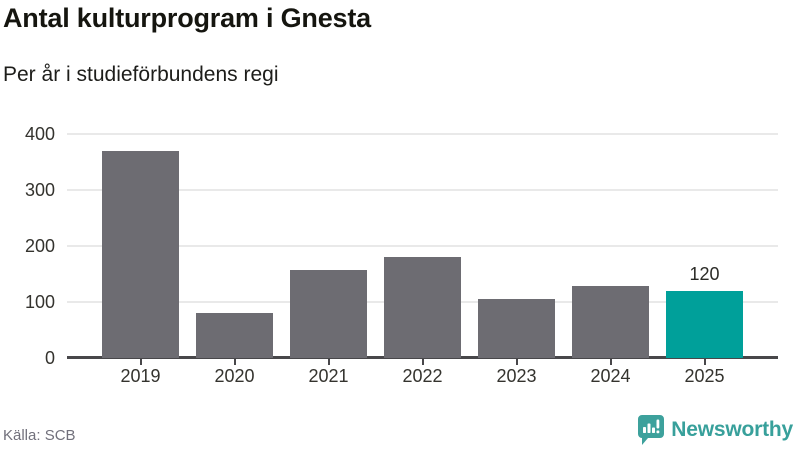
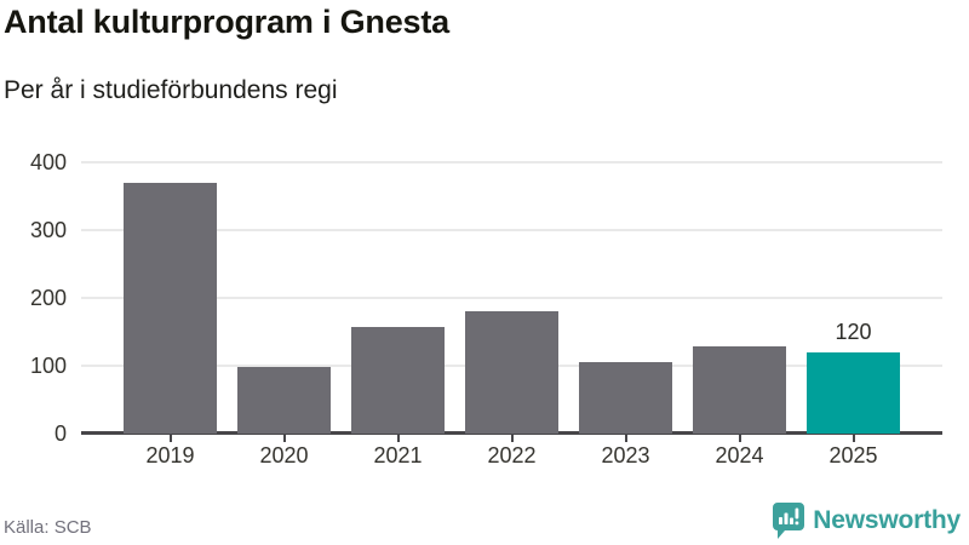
2020: 80 -> 100
